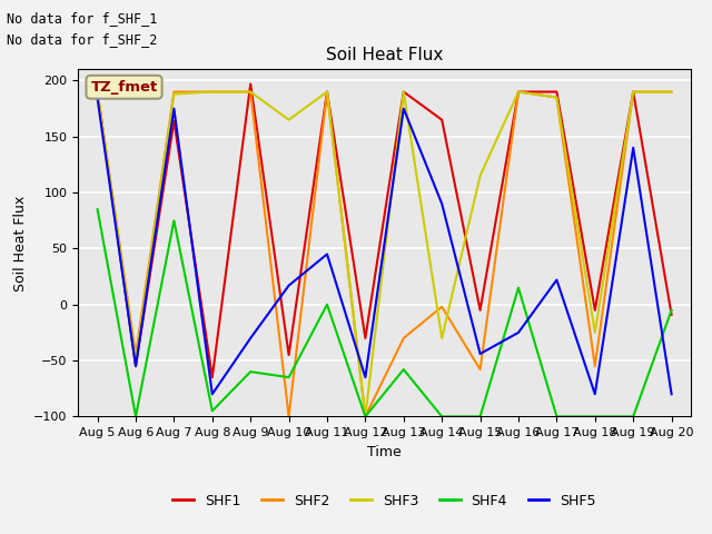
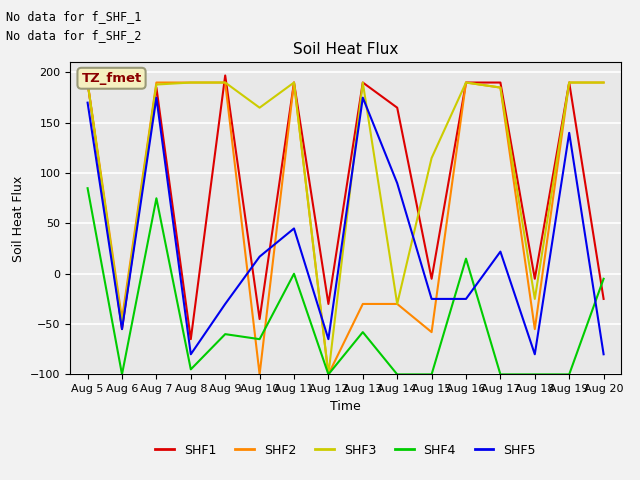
SHF5/Aug 5: 184 -> 170
SHF1/Aug 7: 164 -> 185
SHF2/Aug 14: -2 -> -30
SHF5/Aug 15: -44 -> -25
SHF1/Aug 20: -9 -> -25
